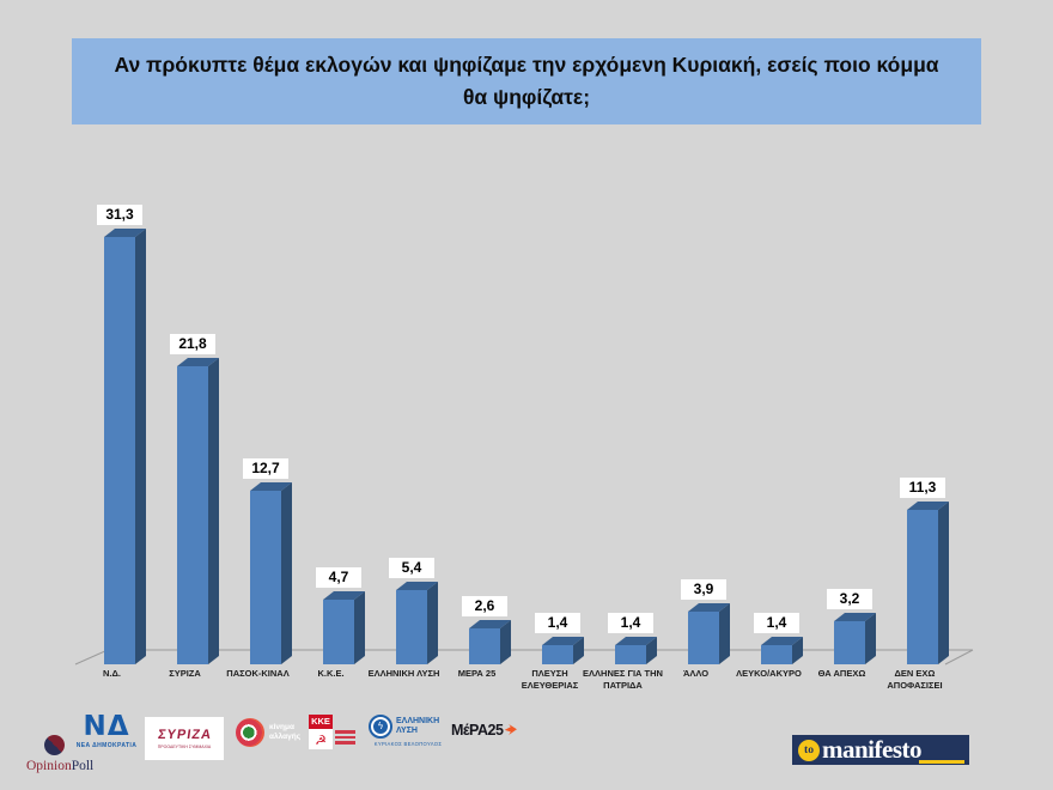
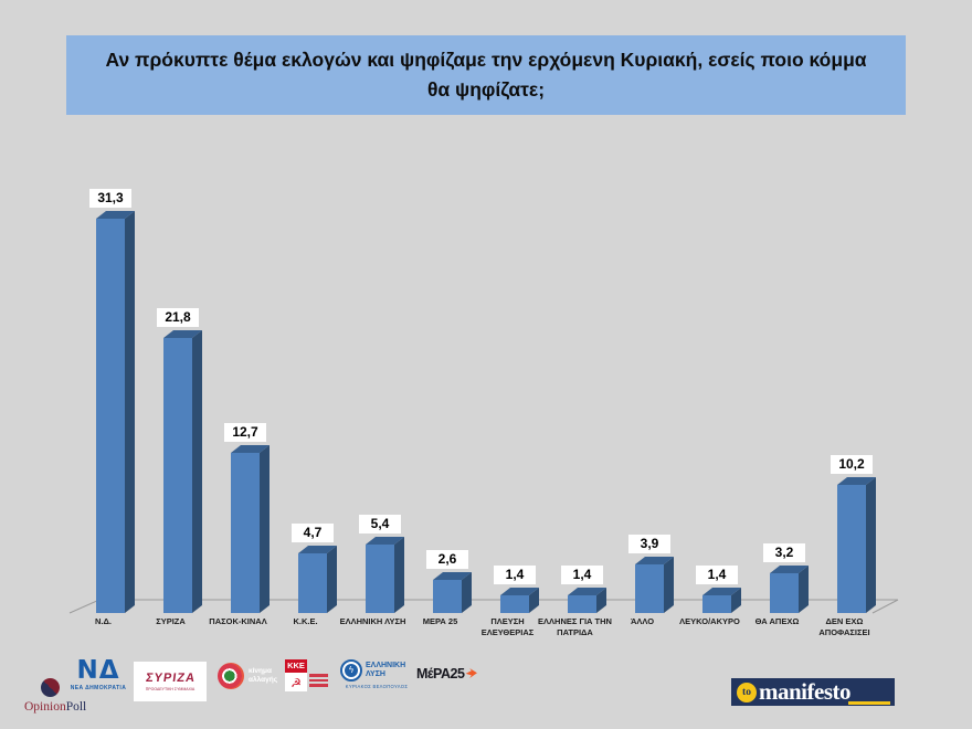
ΔΕΝ ΕΧΩ ΑΠΟΦΑΣΙΣΕΙ: 11,3 -> 10,2
